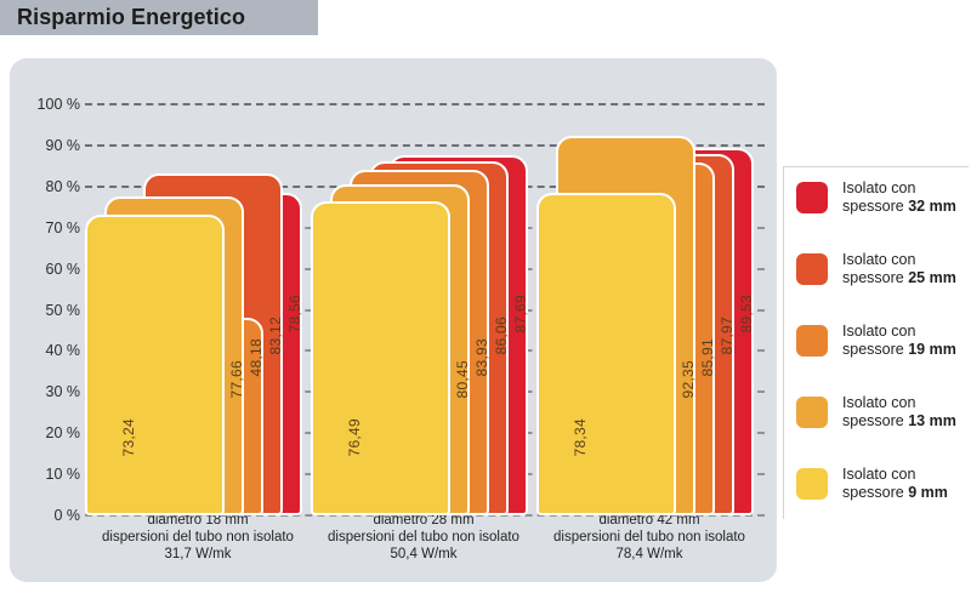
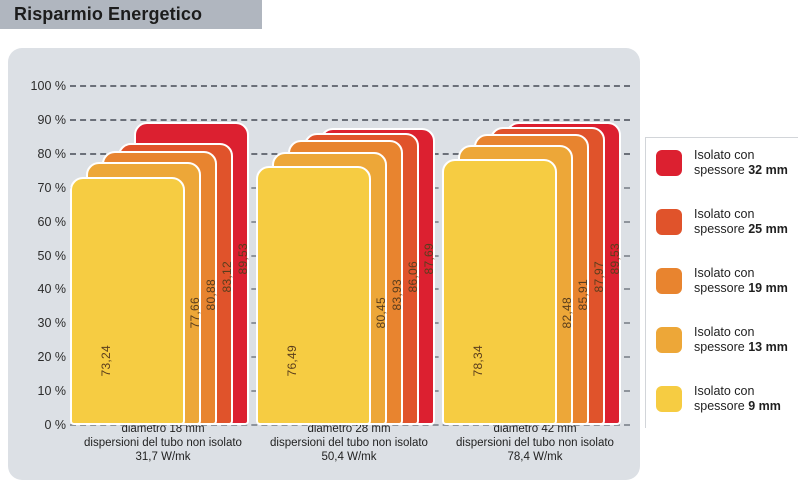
Isolato con spessore 19 mm/diametro 18 mm: 48,18 -> 80,88
Isolato con spessore 32 mm/diametro 18 mm: 78,56 -> 89,53
Isolato con spessore 13 mm/diametro 42 mm: 92,35 -> 82,48
